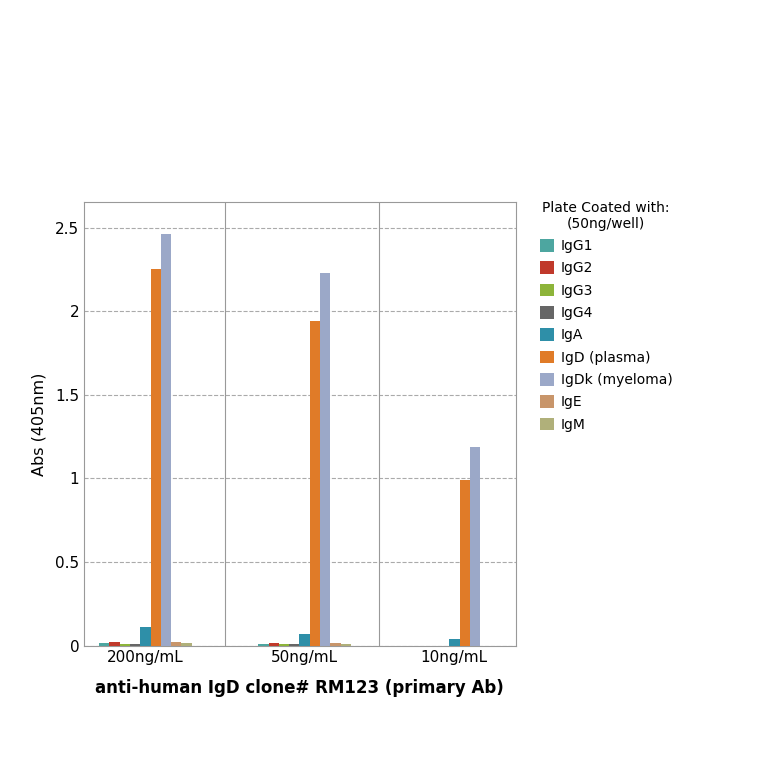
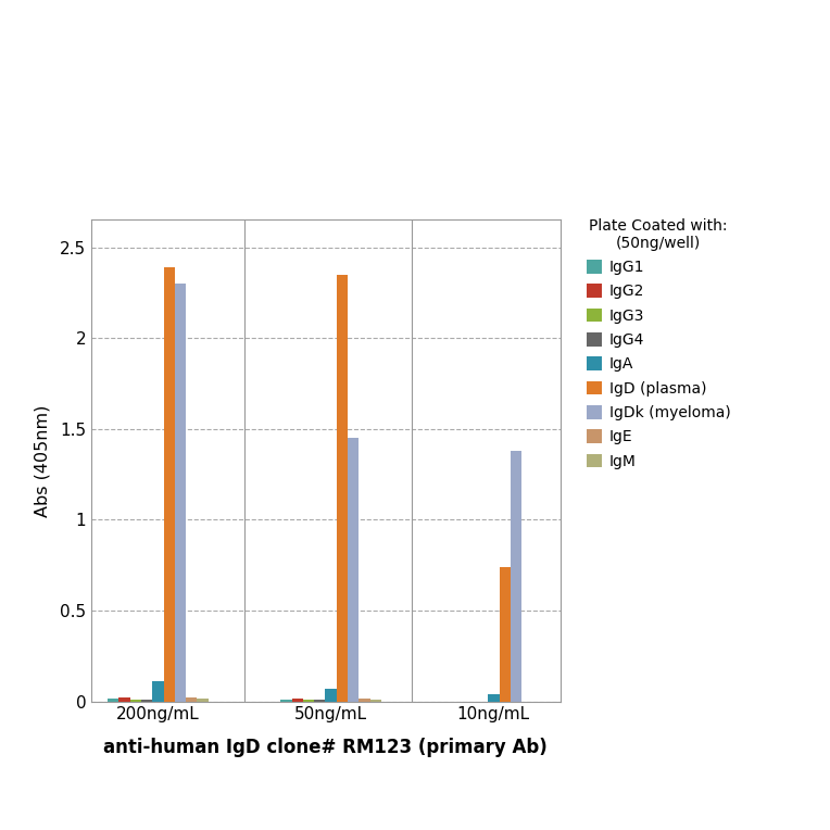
IgD (plasma)/200ng/mL: 2.25 -> 2.39
IgDk (myeloma)/200ng/mL: 2.46 -> 2.30
IgD (plasma)/50ng/mL: 1.94 -> 2.35
IgDk (myeloma)/50ng/mL: 2.23 -> 1.45
IgD (plasma)/10ng/mL: 0.99 -> 0.74
IgDk (myeloma)/10ng/mL: 1.19 -> 1.38
